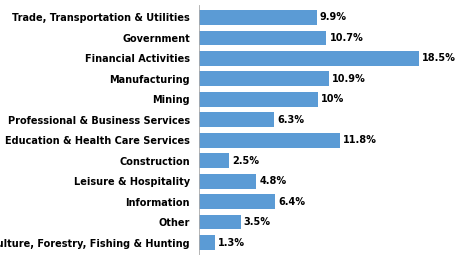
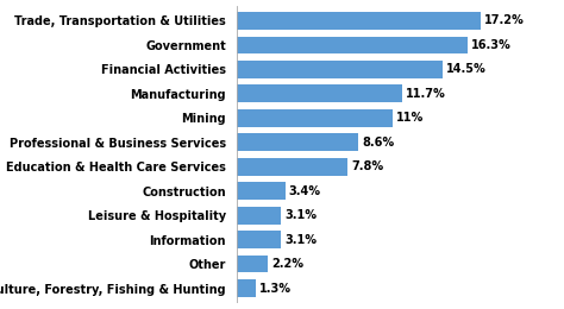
Trade, Transportation & Utilities: 9.9% -> 17.2%
Government: 10.7% -> 16.3%
Financial Activities: 18.5% -> 14.5%
Manufacturing: 10.9% -> 11.7%
Mining: 10% -> 11%
Professional & Business Services: 6.3% -> 8.6%
Education & Health Care Services: 11.8% -> 7.8%
Construction: 2.5% -> 3.4%
Leisure & Hospitality: 4.8% -> 3.1%
Information: 6.4% -> 3.1%
Other: 3.5% -> 2.2%
